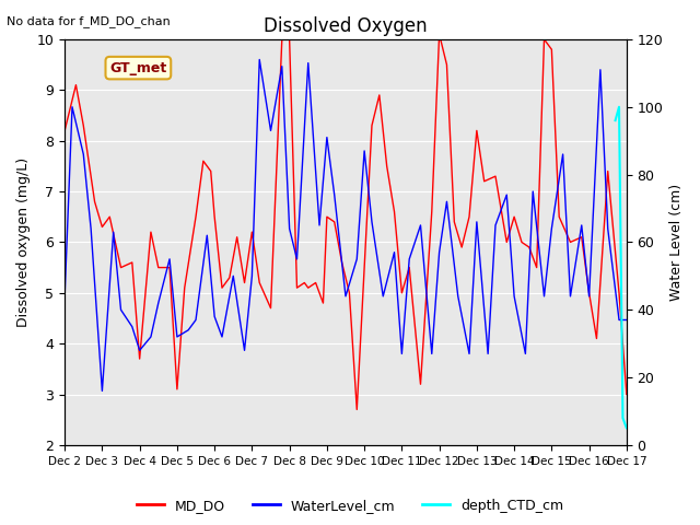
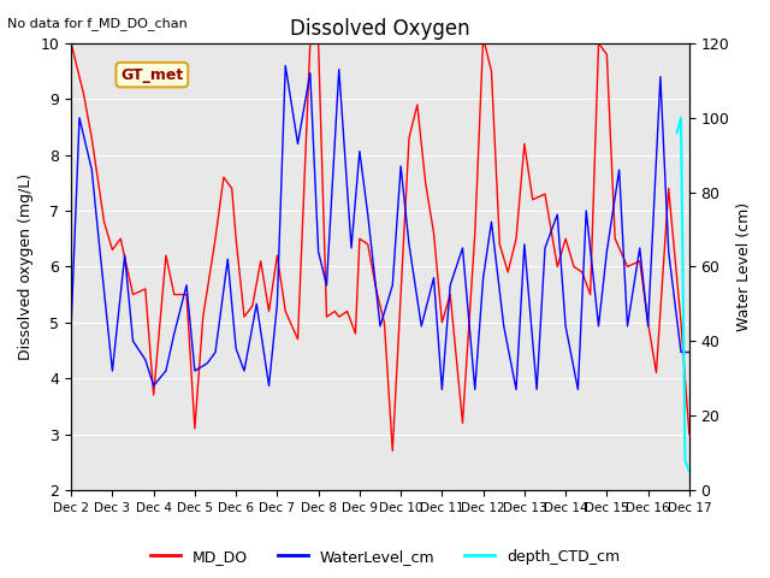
MD_DO/Dec 2: 8.2 -> 10.0
WaterLevel_cm/Dec 3: 16 -> 32
